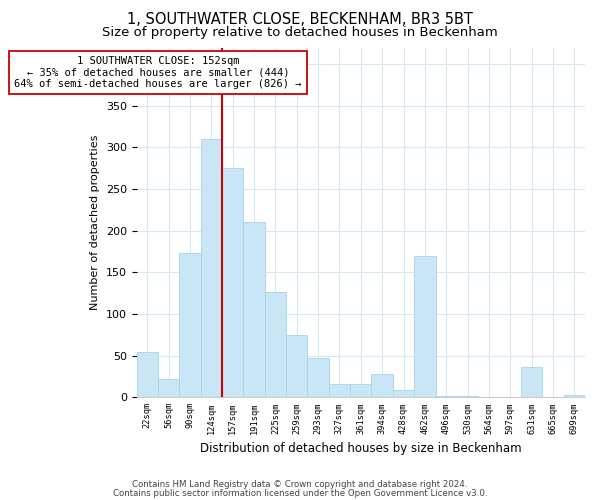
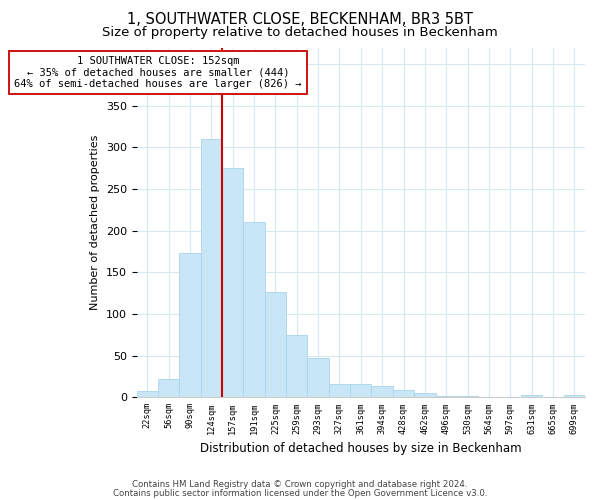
22sqm: 54 -> 8
394sqm: 28 -> 14
462sqm: 170 -> 5
631sqm: 36 -> 3
